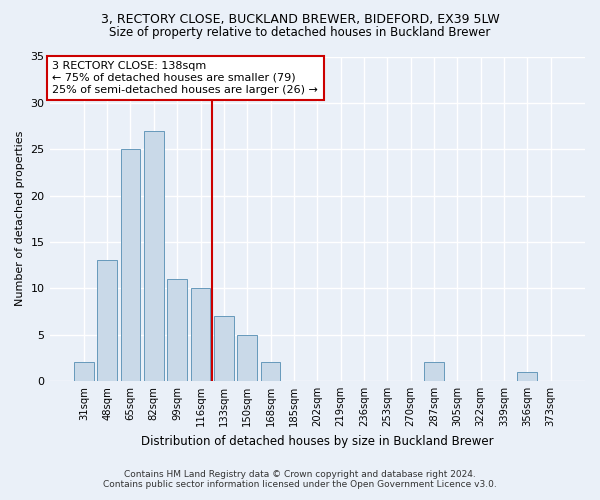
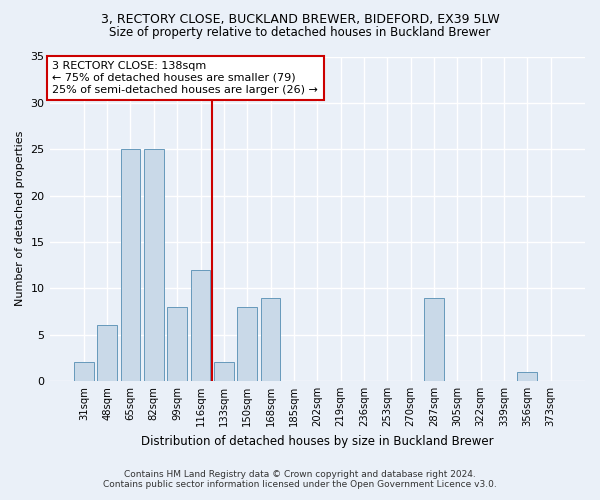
48sqm: 13 -> 6
82sqm: 27 -> 25
99sqm: 11 -> 8
116sqm: 10 -> 12
133sqm: 7 -> 2
150sqm: 5 -> 8
168sqm: 2 -> 9
287sqm: 2 -> 9
